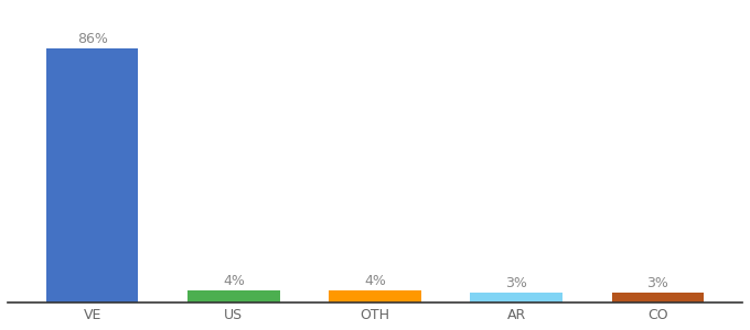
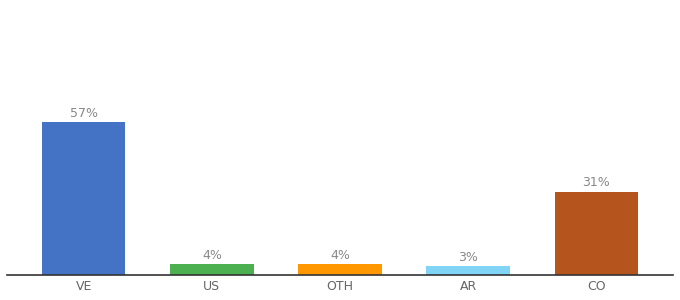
VE: 86% -> 57%
CO: 3% -> 31%
